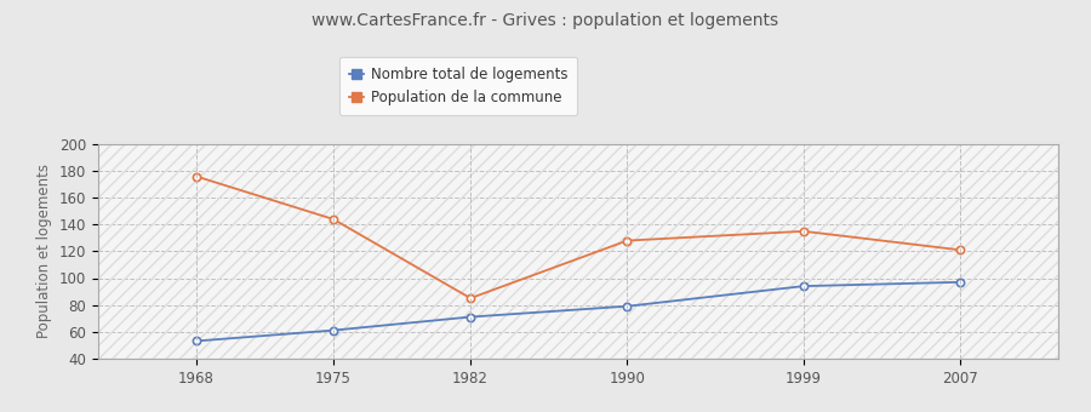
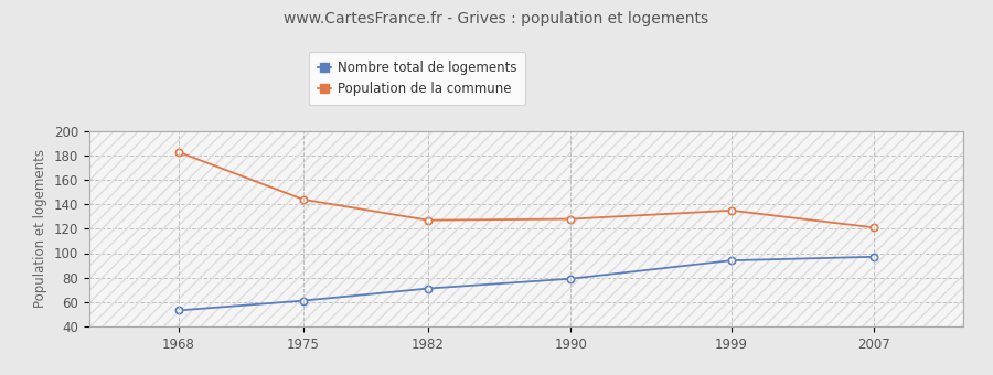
Population de la commune/1968: 176 -> 183
Population de la commune/1982: 85 -> 127
